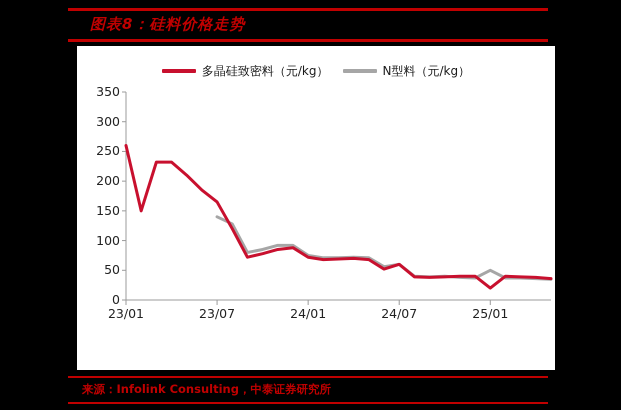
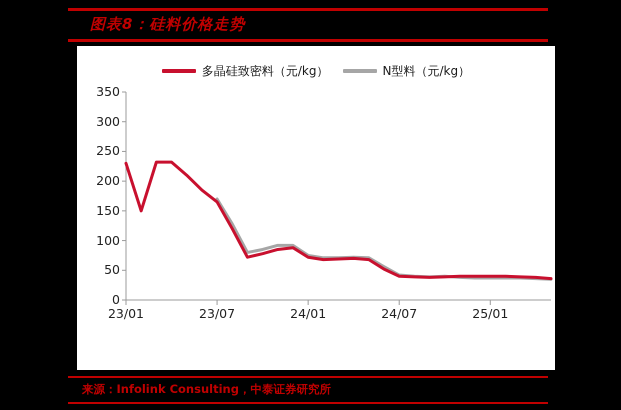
多晶硅致密料（元/kg）/23/01: 260 -> 230
N型料（元/kg）/23/07: 140 -> 170
多晶硅致密料（元/kg）/24/07: 60 -> 40
N型料（元/kg）/24/07: 60 -> 40
多晶硅致密料（元/kg）/25/01: 20 -> 40
N型料（元/kg）/25/01: 50 -> 40
